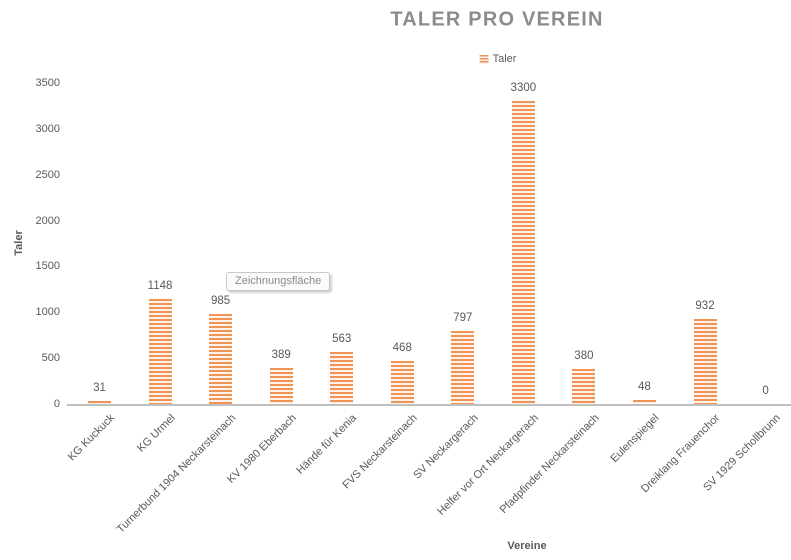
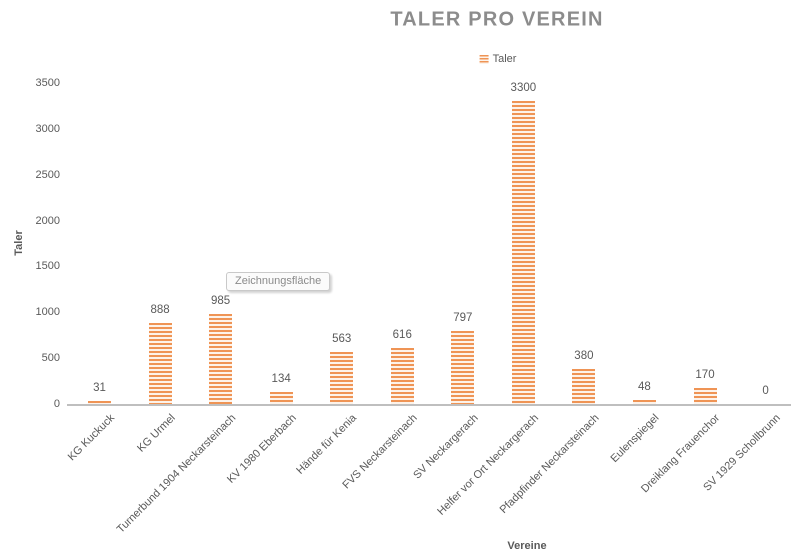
KG Urmel: 1148 -> 888
KV 1980 Eberbach: 389 -> 134
FVS Neckarsteinach: 468 -> 616
Dreiklang Frauenchor: 932 -> 170
